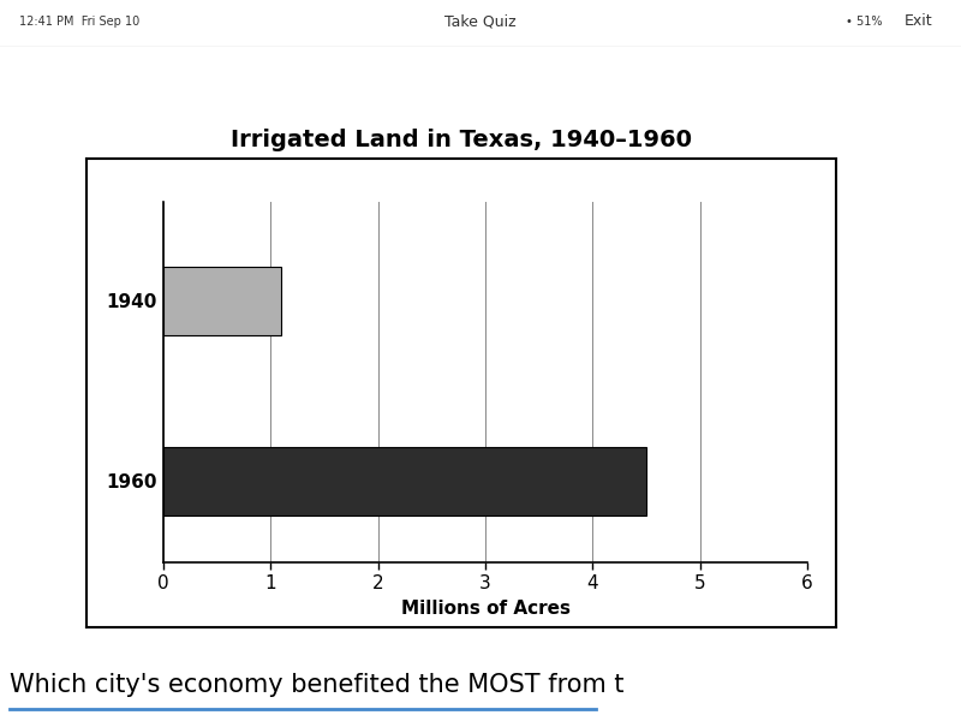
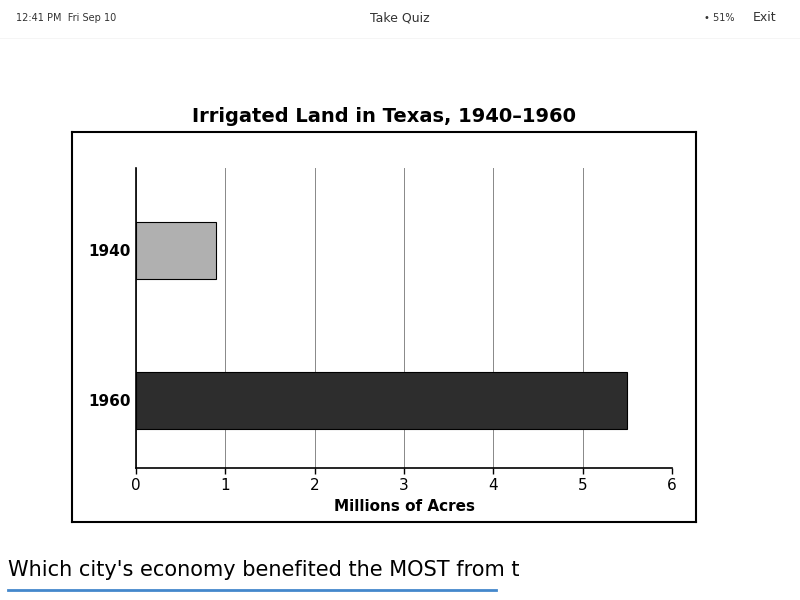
1940: 1.1 -> 0.9
1960: 4.5 -> 5.5
